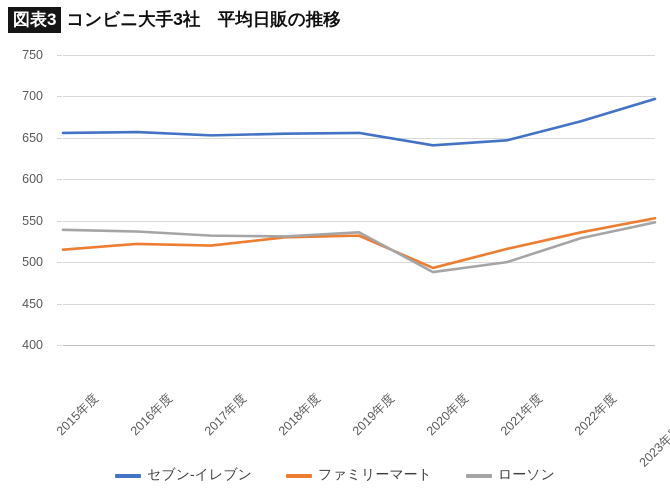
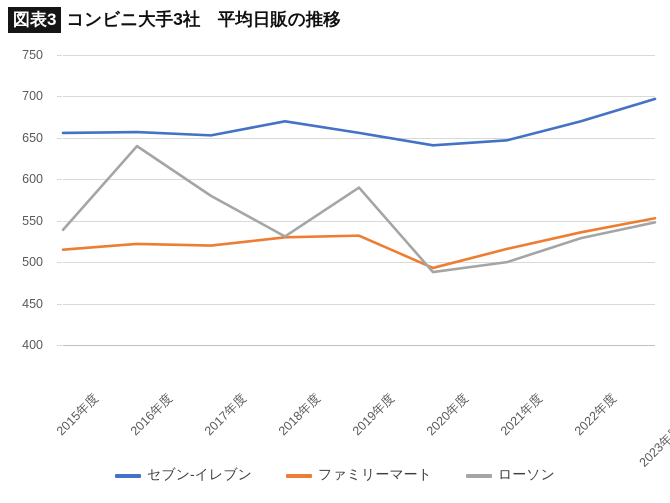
ローソン/2016年度: 540 -> 640
ローソン/2017年度: 530 -> 580
セブン-イレブン/2018年度: 660 -> 670
ローソン/2019年度: 540 -> 590
